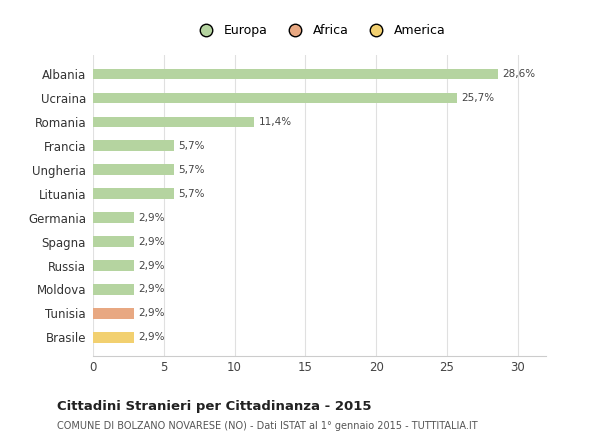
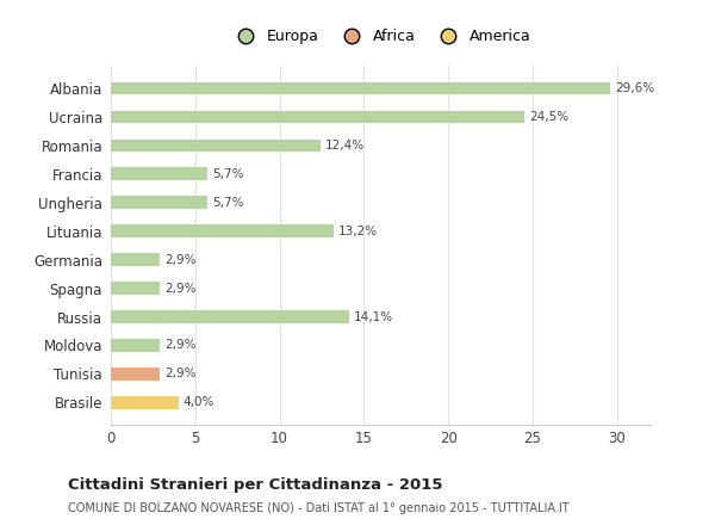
Albania: 28,6% -> 29,6%
Ucraina: 25,7% -> 24,5%
Romania: 11,4% -> 12,4%
Lituania: 5,7% -> 13,2%
Russia: 2,9% -> 14,1%
Brasile: 2,9% -> 4,0%
